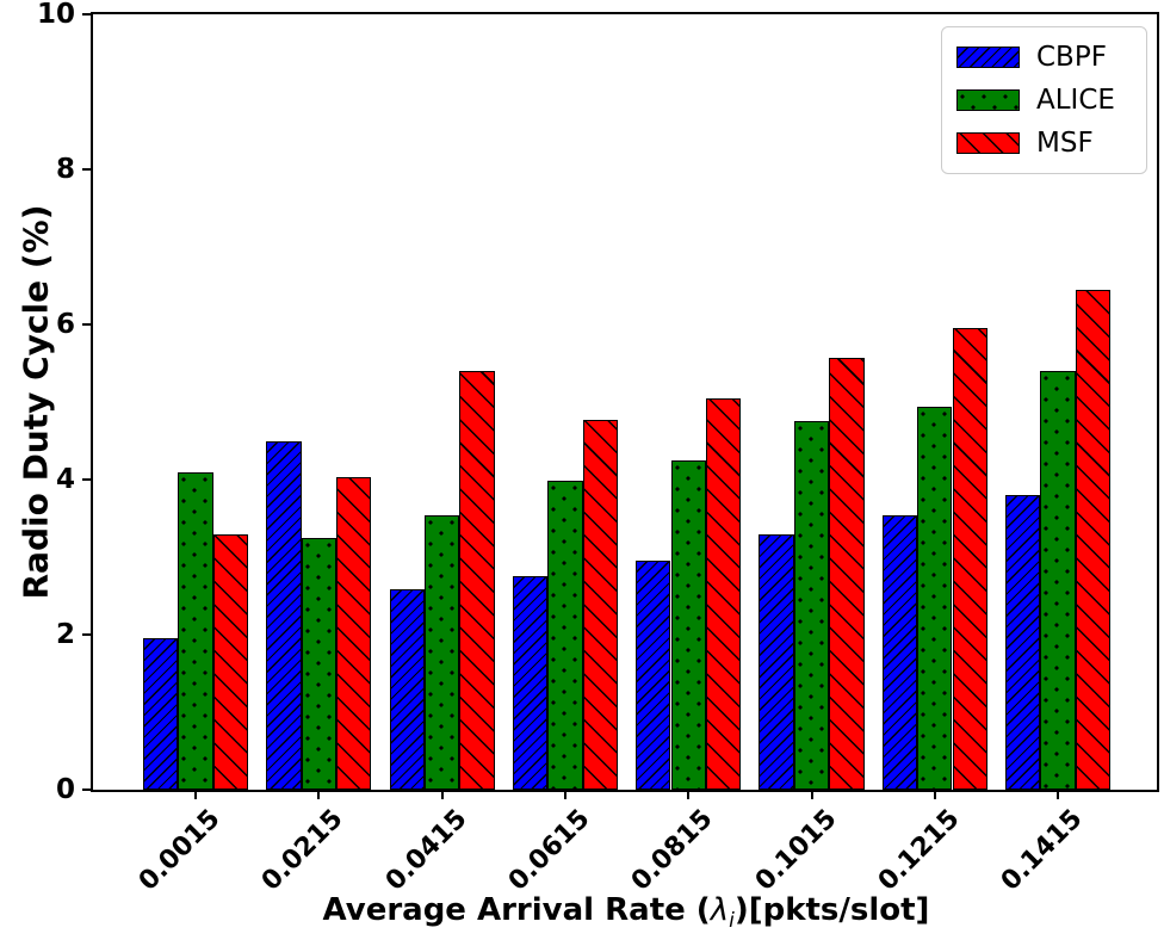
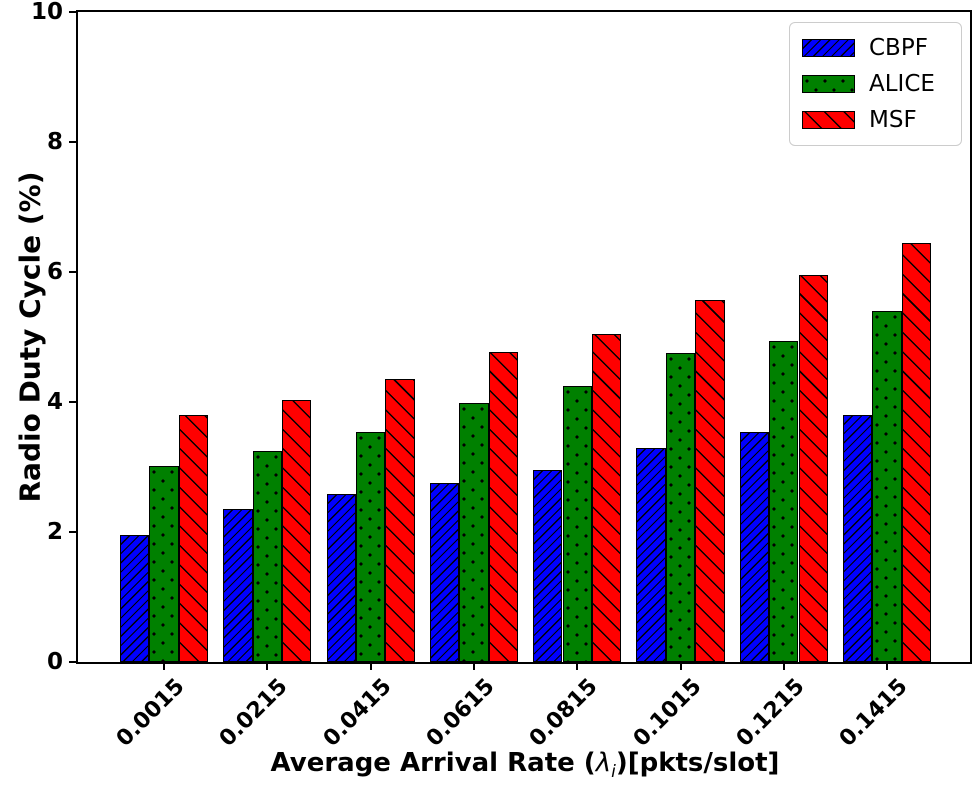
ALICE/0.0015: 4.1 -> 3.0
MSF/0.0015: 3.3 -> 3.8
CBPF/0.0215: 4.5 -> 2.4
MSF/0.0415: 5.4 -> 4.3
